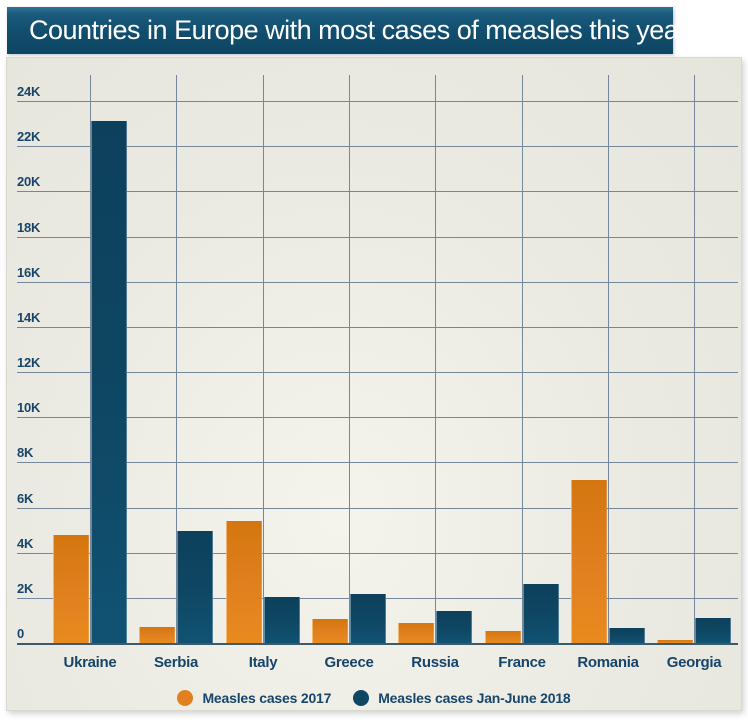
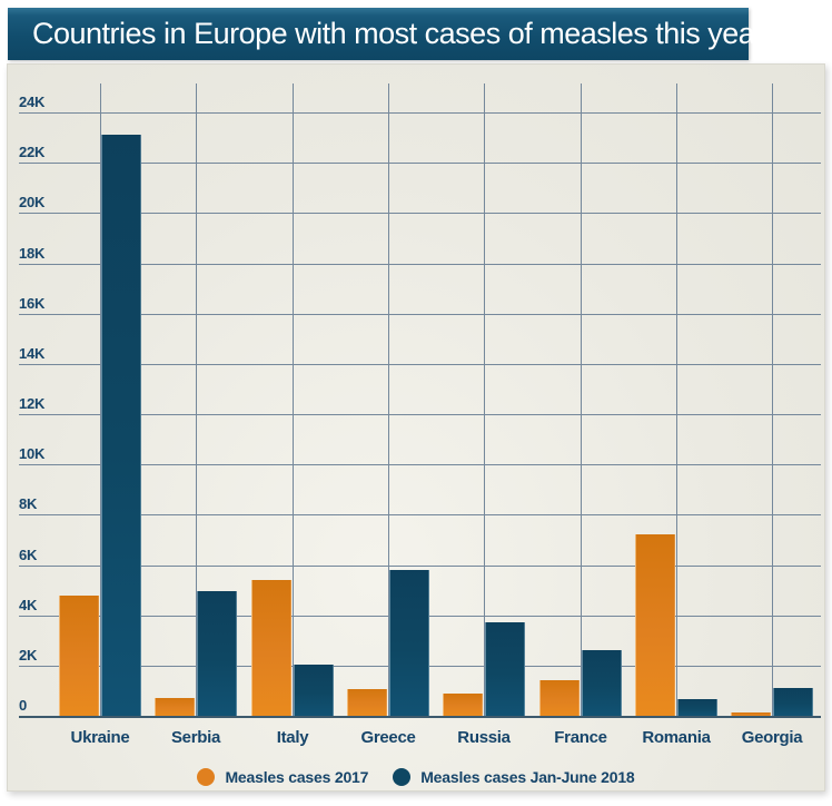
Measles cases Jan-June 2018/Greece: 2.2K -> 5.8K
Measles cases Jan-June 2018/Russia: 1.4K -> 3.7K
Measles cases 2017/France: 0.6K -> 1.4K
